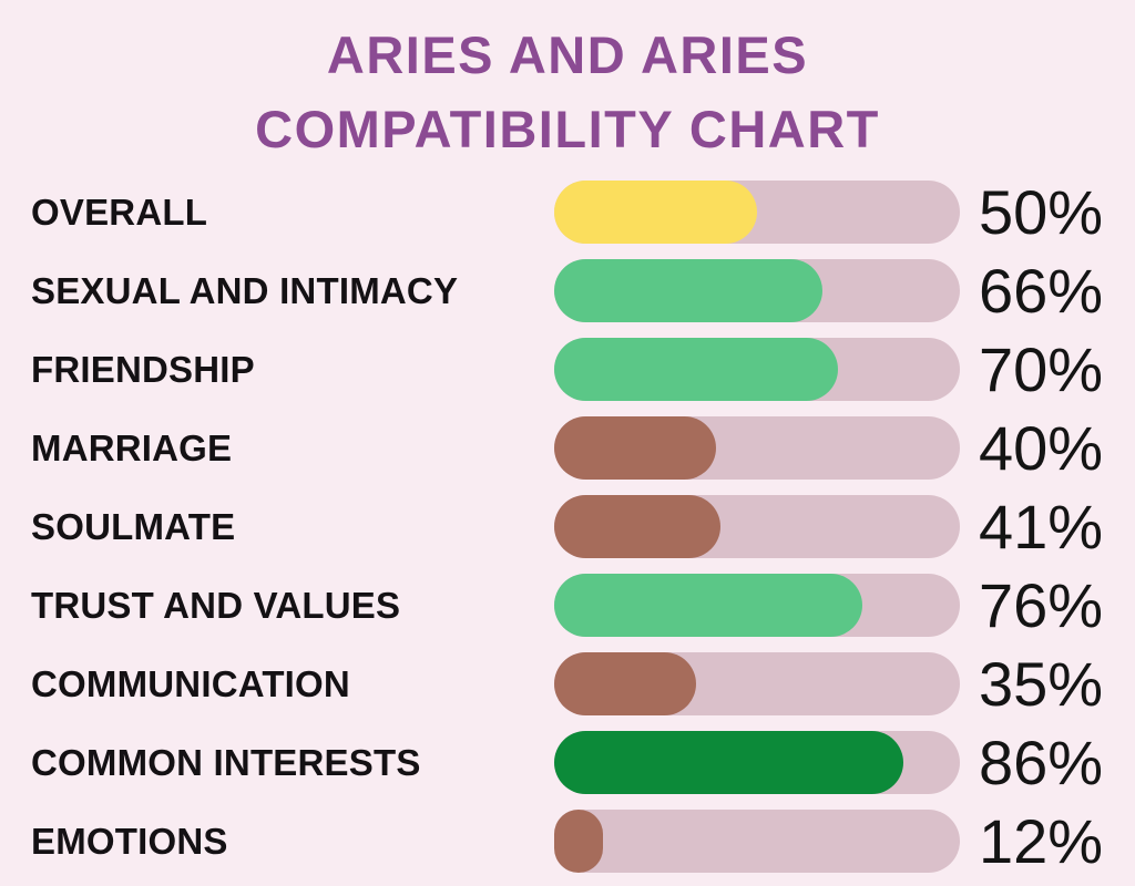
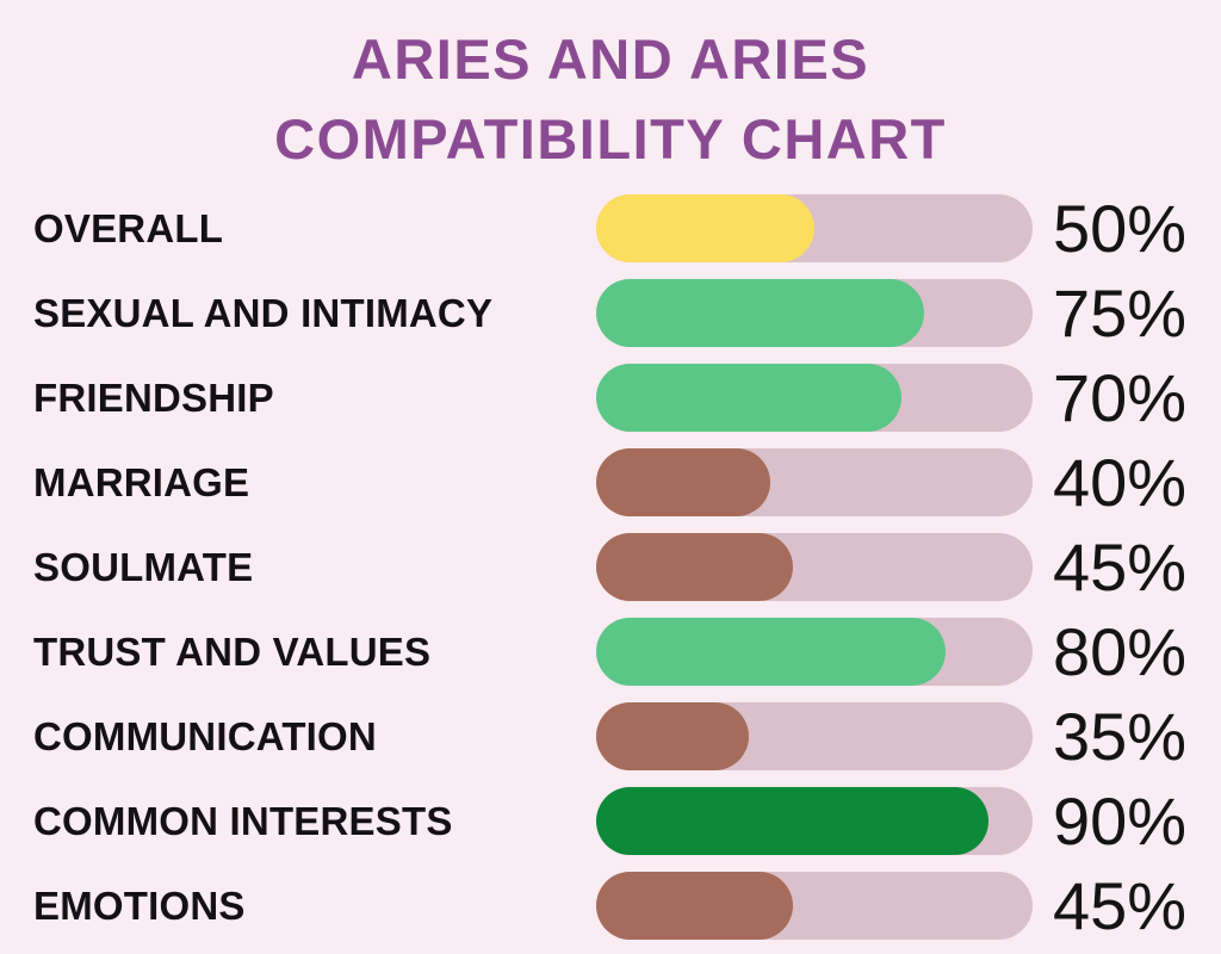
SEXUAL AND INTIMACY: 66% -> 75%
SOULMATE: 41% -> 45%
TRUST AND VALUES: 76% -> 80%
COMMON INTERESTS: 86% -> 90%
EMOTIONS: 12% -> 45%
